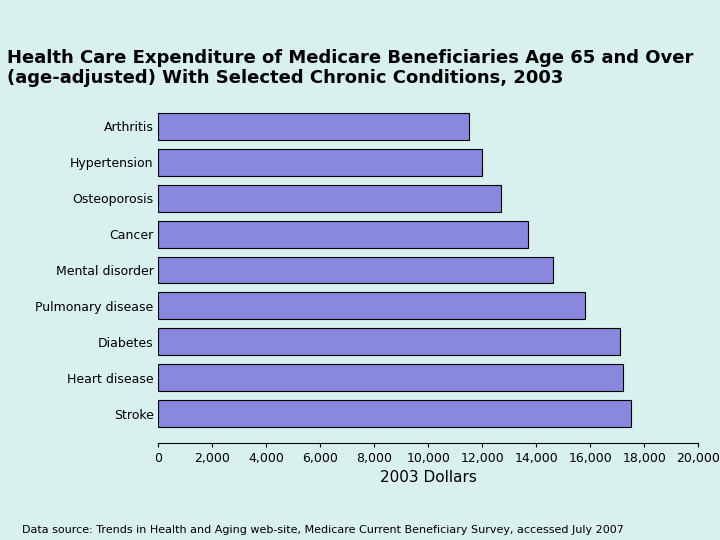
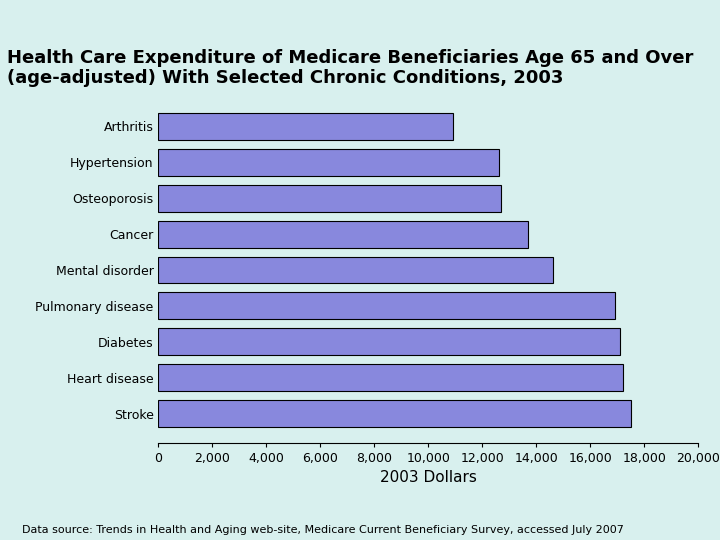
Arthritis: 11,500 -> 10,900
Hypertension: 12,000 -> 12,600
Pulmonary disease: 15,800 -> 16,900
